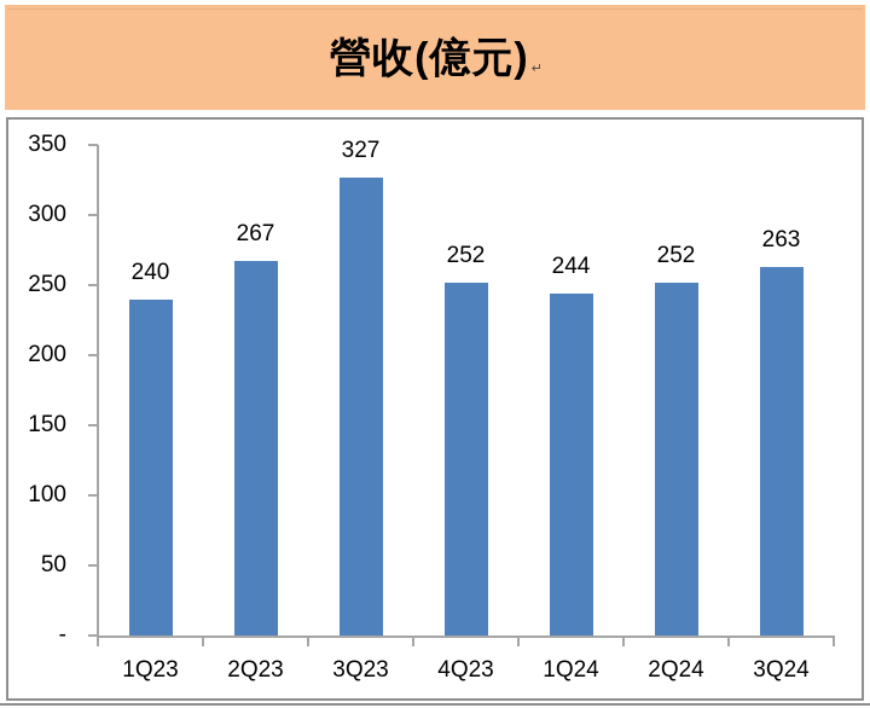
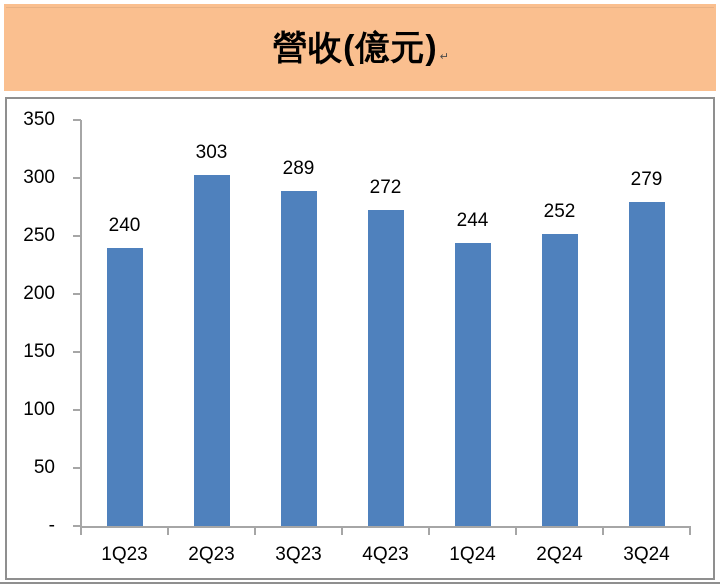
2Q23: 267 -> 303
3Q23: 327 -> 289
4Q23: 252 -> 272
3Q24: 263 -> 279
